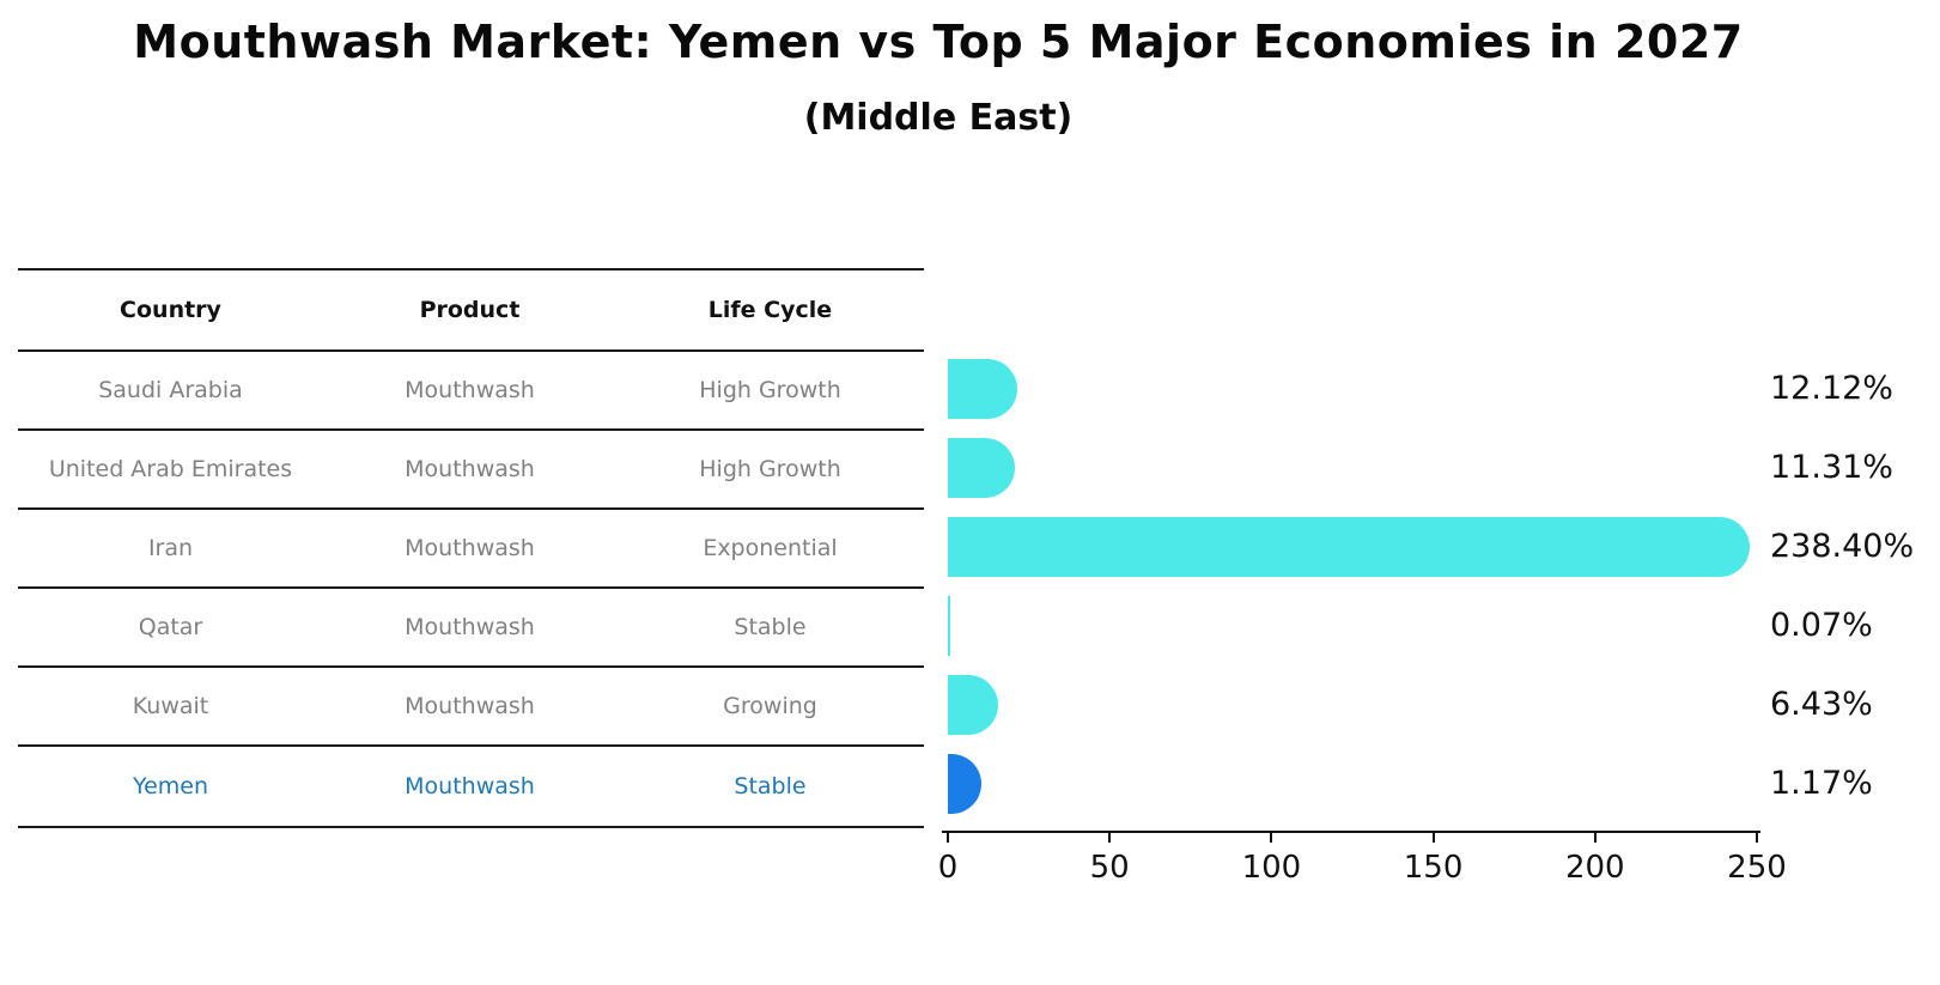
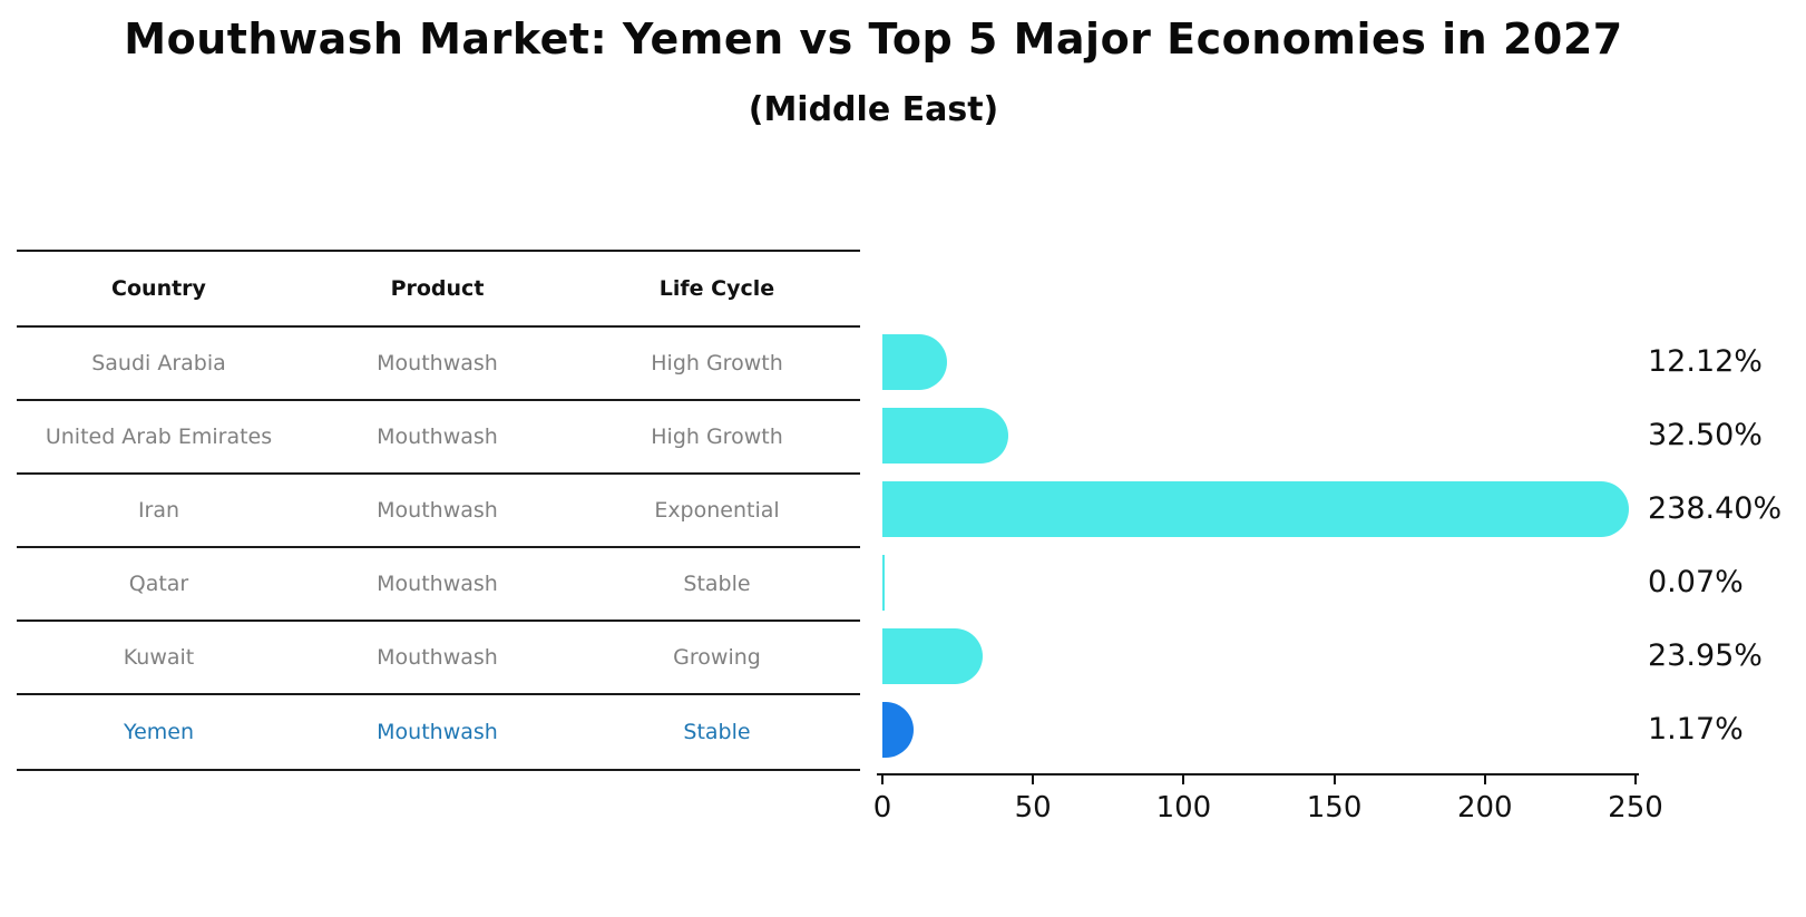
United Arab Emirates: 11.31% -> 32.50%
Kuwait: 6.43% -> 23.95%
